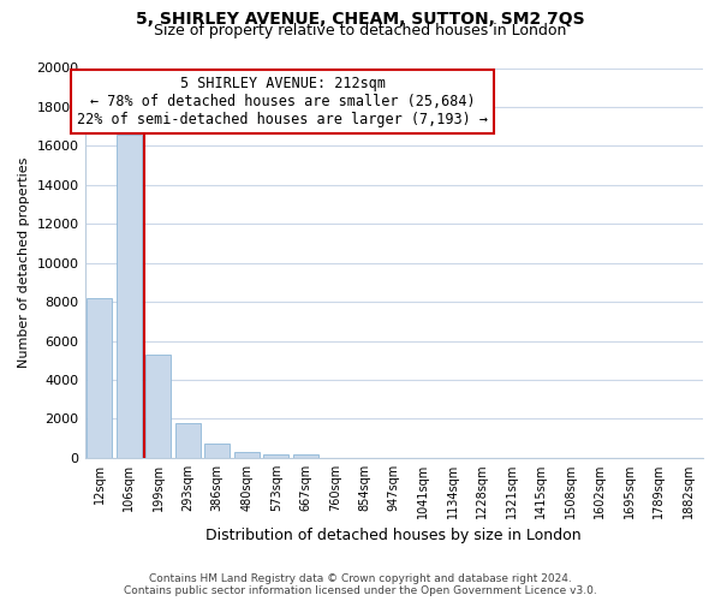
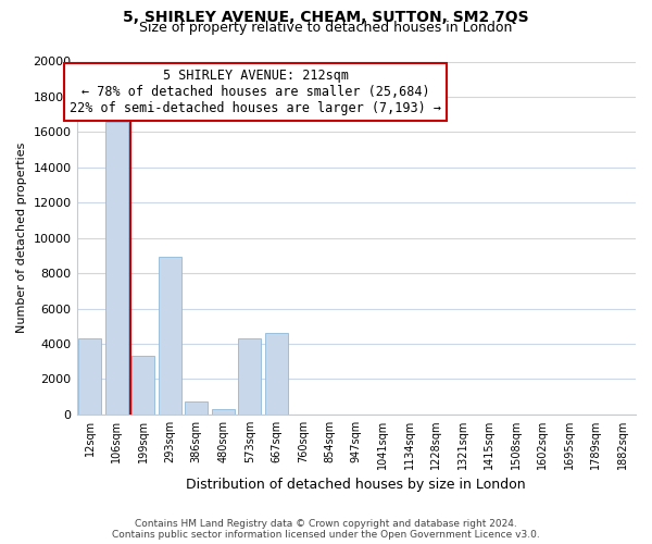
12sqm: 8200 -> 4300
199sqm: 5300 -> 3300
293sqm: 1800 -> 8900
573sqm: 200 -> 4300
667sqm: 200 -> 4600
